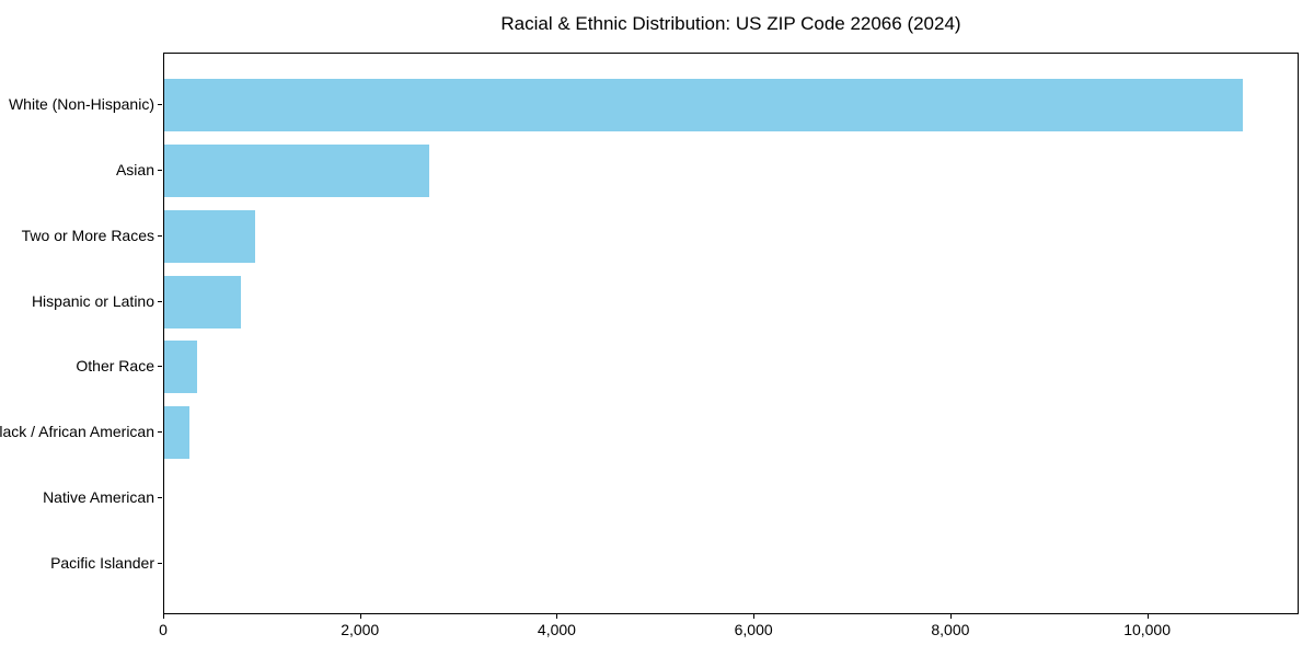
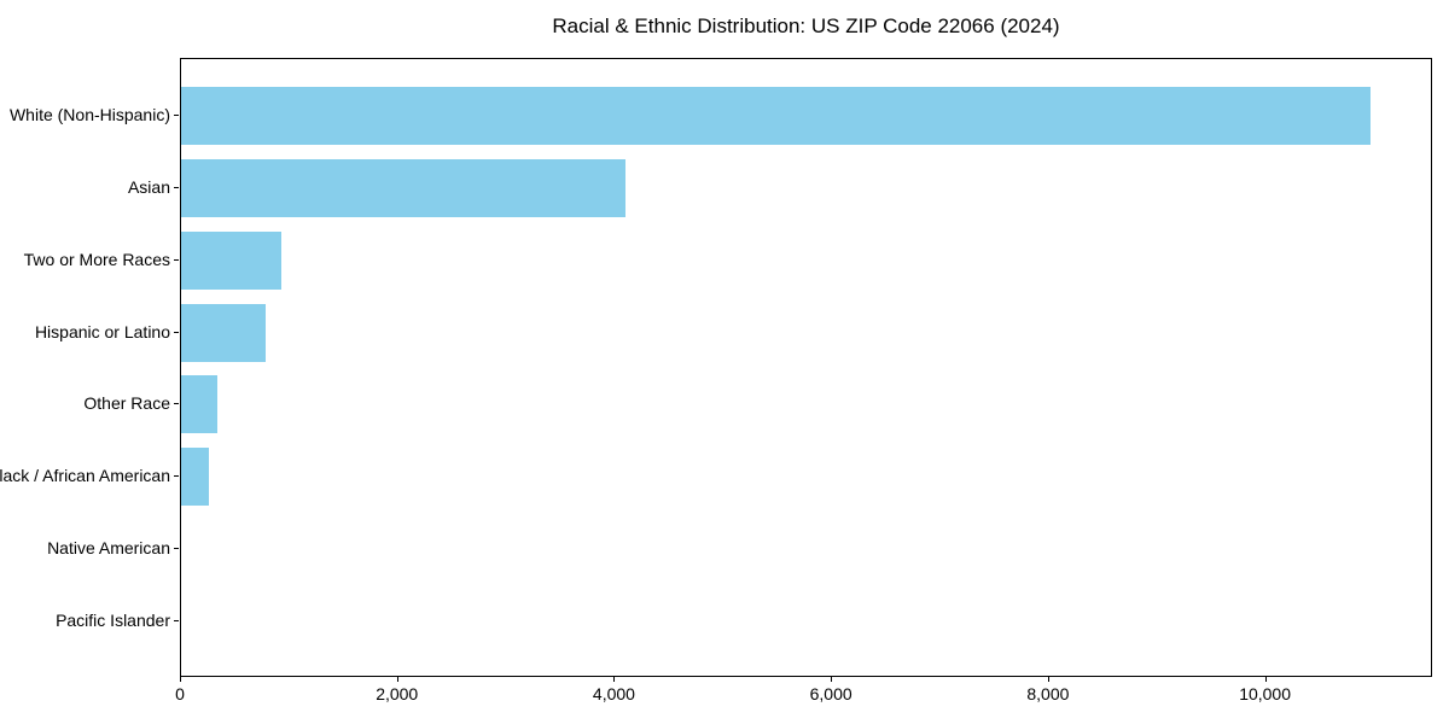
Asian: 2700 -> 4100
